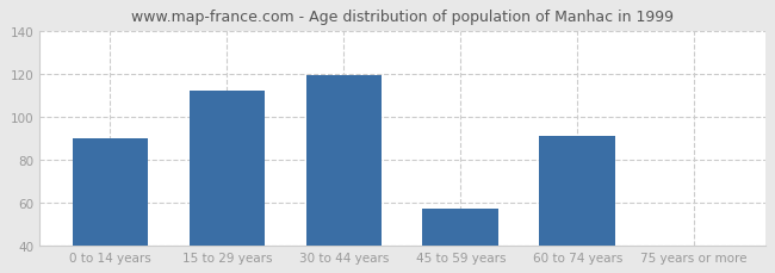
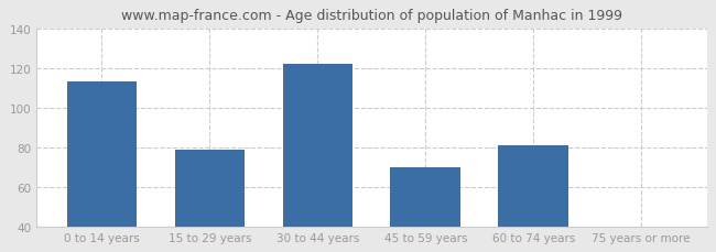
0 to 14 years: 90 -> 113
15 to 29 years: 112 -> 79
30 to 44 years: 119 -> 122
45 to 59 years: 57 -> 70
60 to 74 years: 91 -> 81
